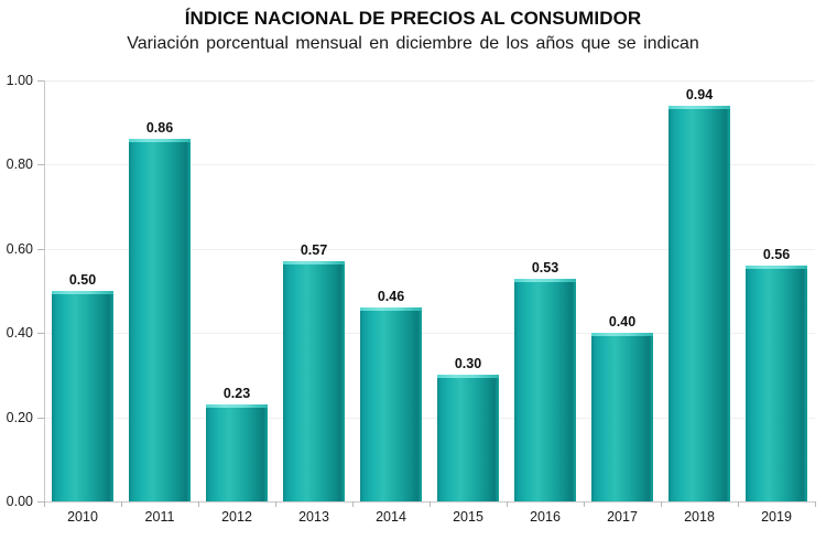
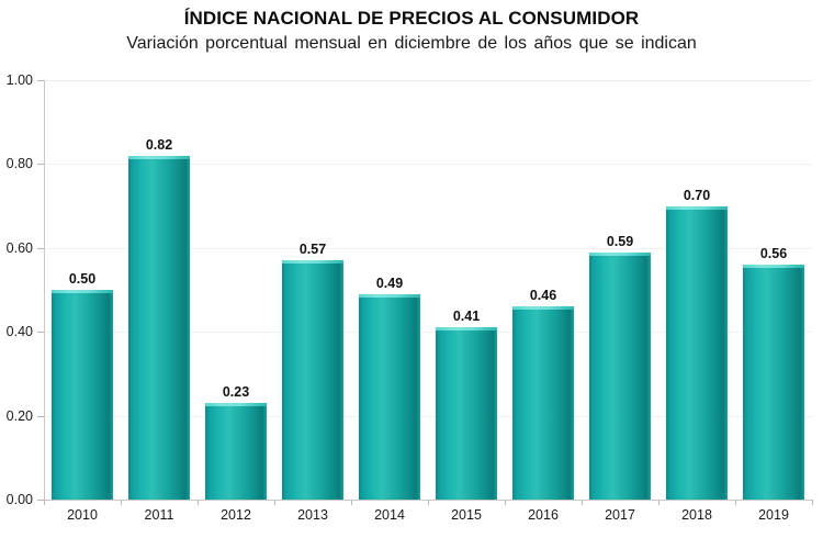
2011: 0.86 -> 0.82
2014: 0.46 -> 0.49
2015: 0.30 -> 0.41
2016: 0.53 -> 0.46
2017: 0.40 -> 0.59
2018: 0.94 -> 0.70
